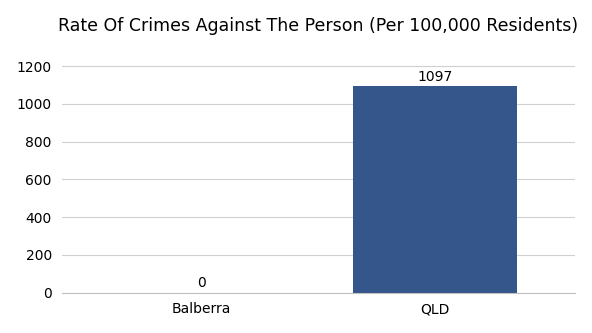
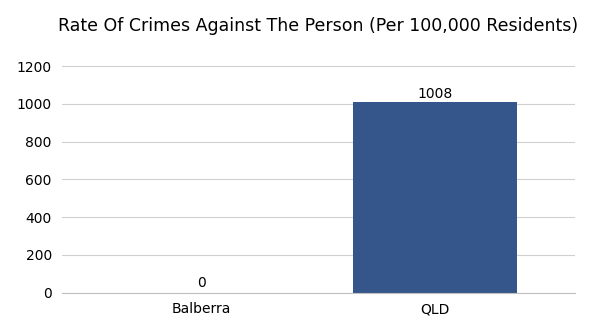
QLD: 1097 -> 1008
